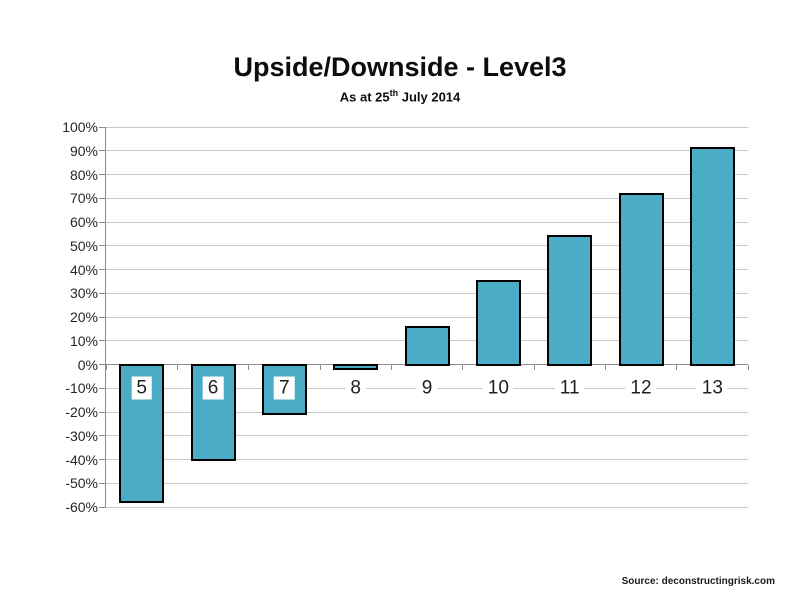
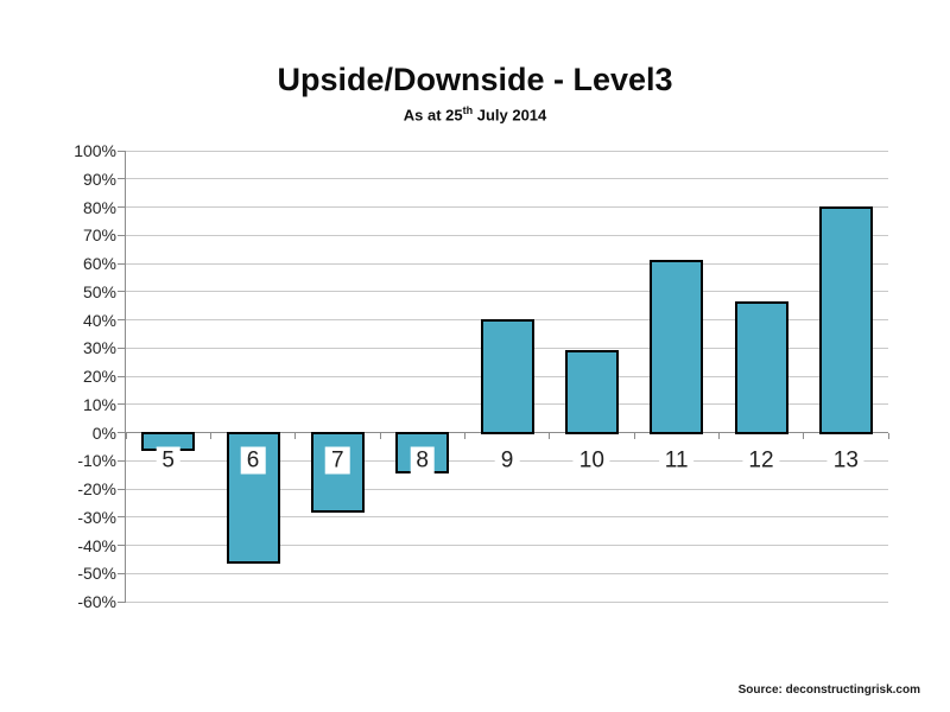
5: -58% -> -6%
6: -40% -> -46%
7: -21% -> -28%
8: -2% -> -14%
9: 16% -> 40%
10: 35% -> 29%
11: 54% -> 61%
12: 72% -> 46%
13: 91% -> 80%
